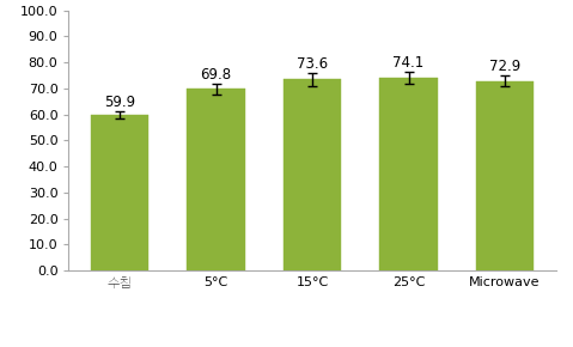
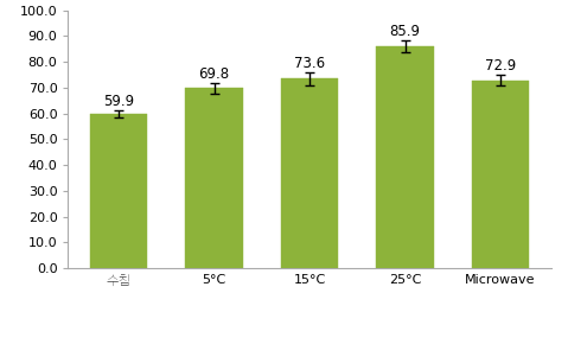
25°C: 74.1 -> 85.9
